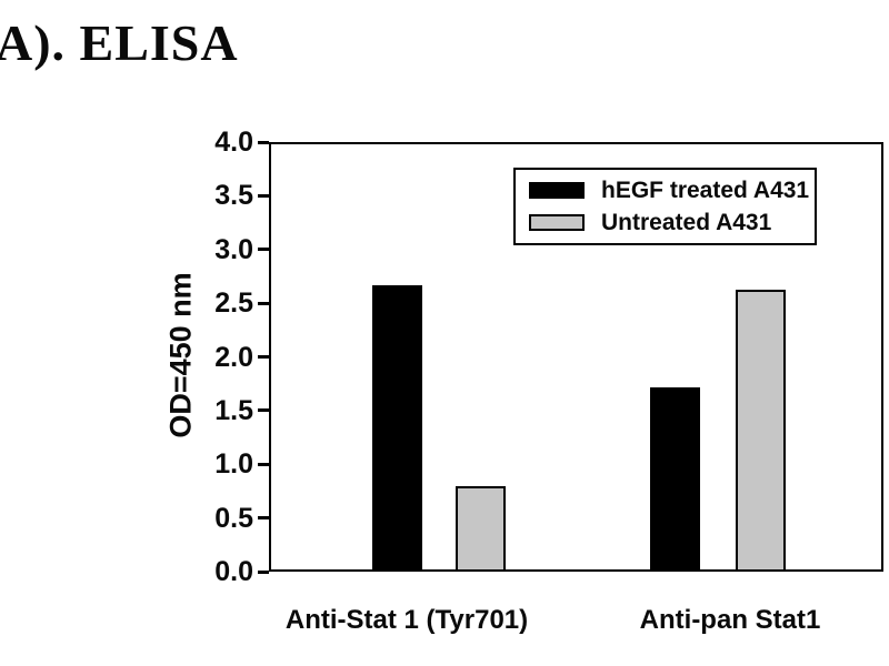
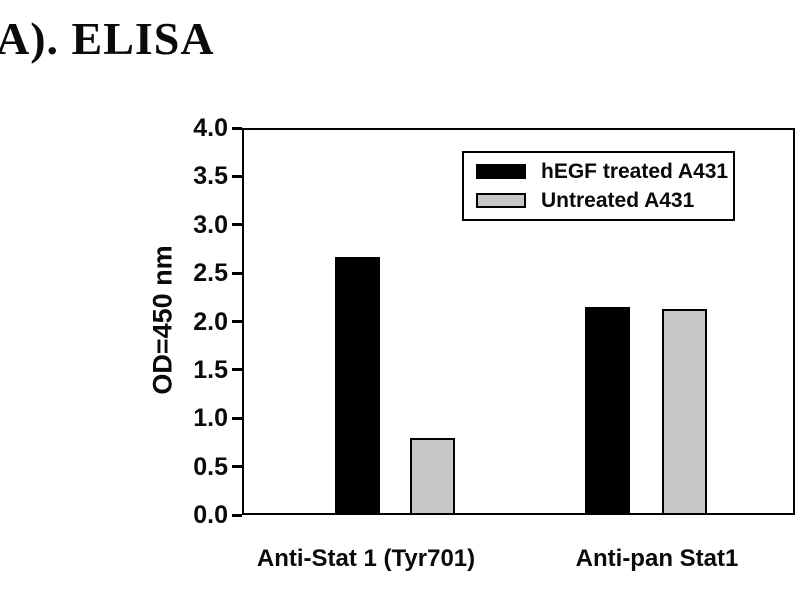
hEGF treated A431/Anti-pan Stat1: 1.7 -> 2.1
Untreated A431/Anti-pan Stat1: 2.6 -> 2.1
